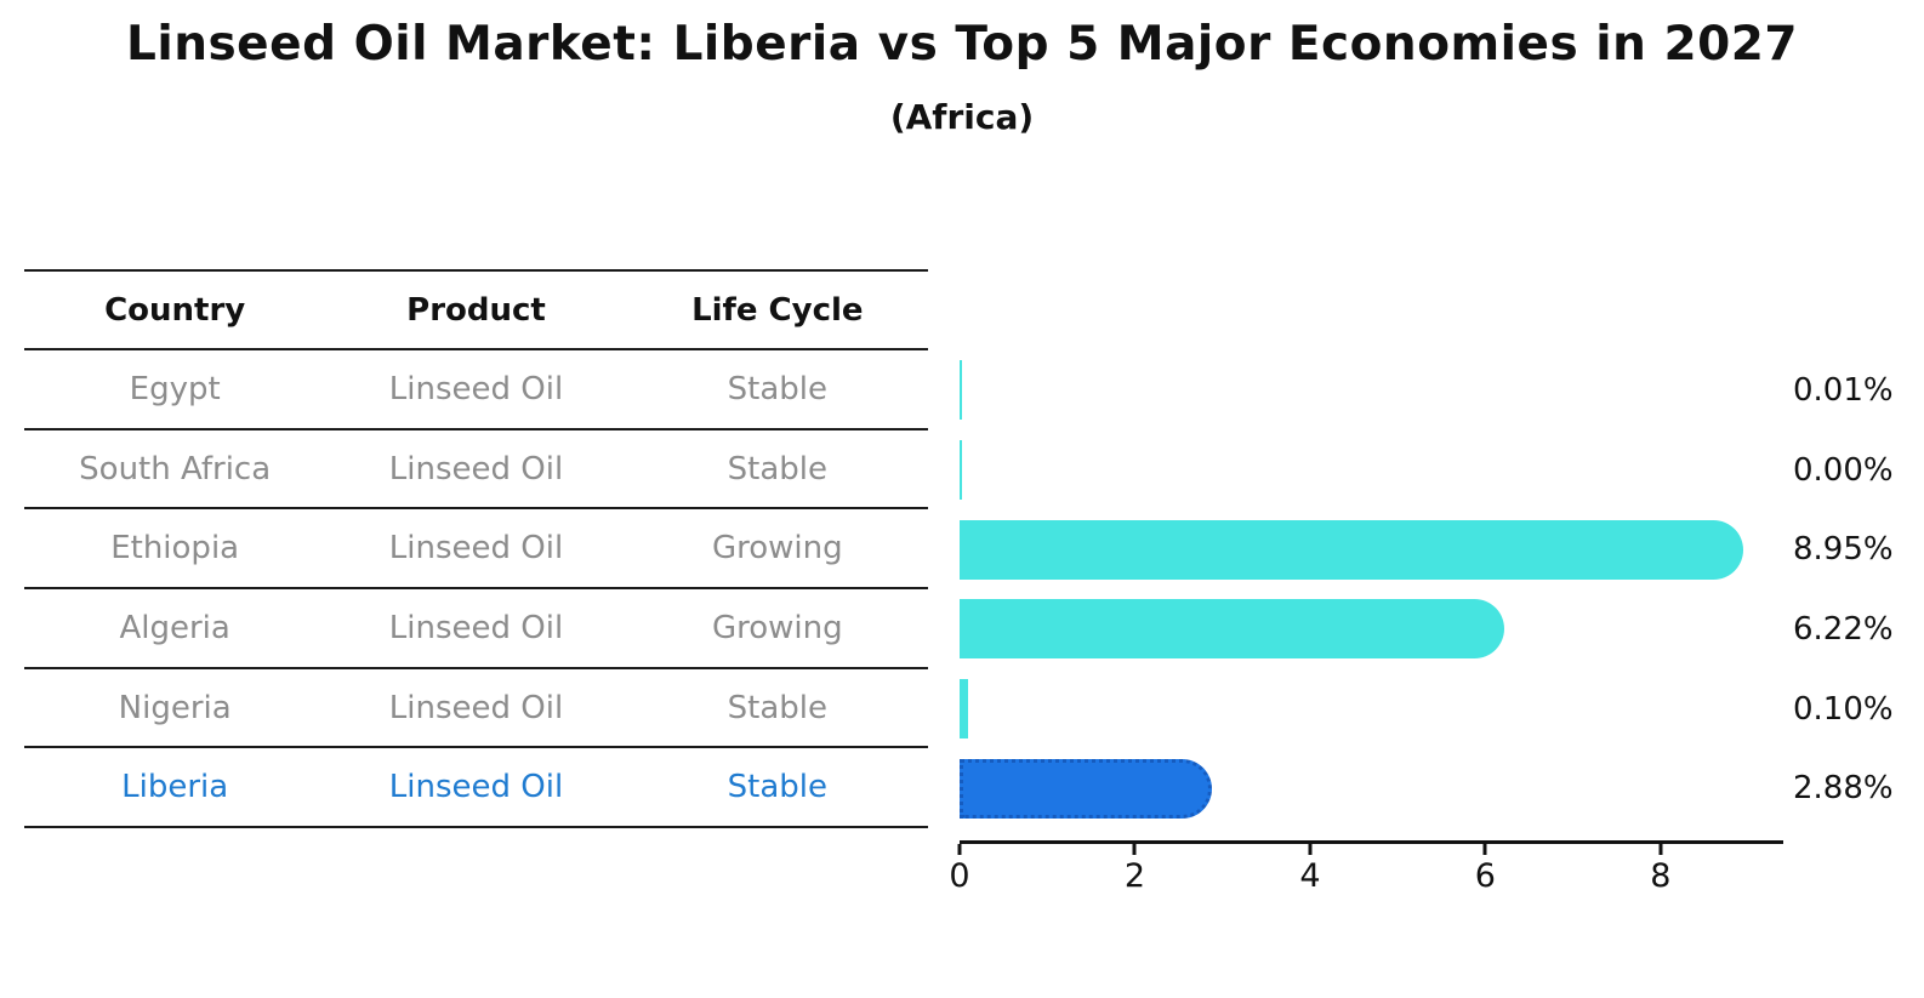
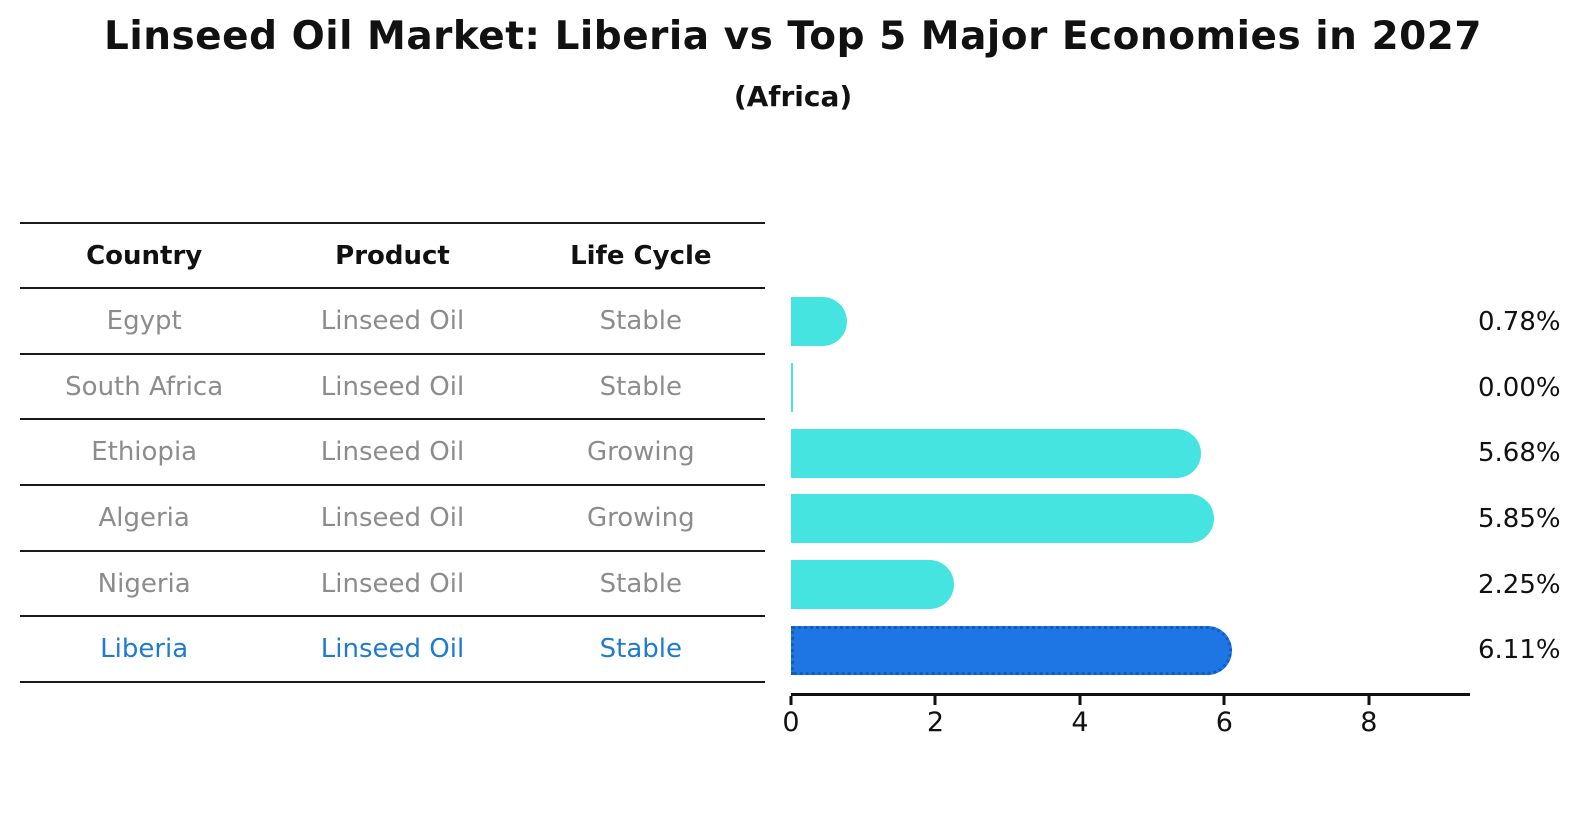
Egypt: 0.01% -> 0.78%
Ethiopia: 8.95% -> 5.68%
Algeria: 6.22% -> 5.85%
Nigeria: 0.10% -> 2.25%
Liberia: 2.88% -> 6.11%
